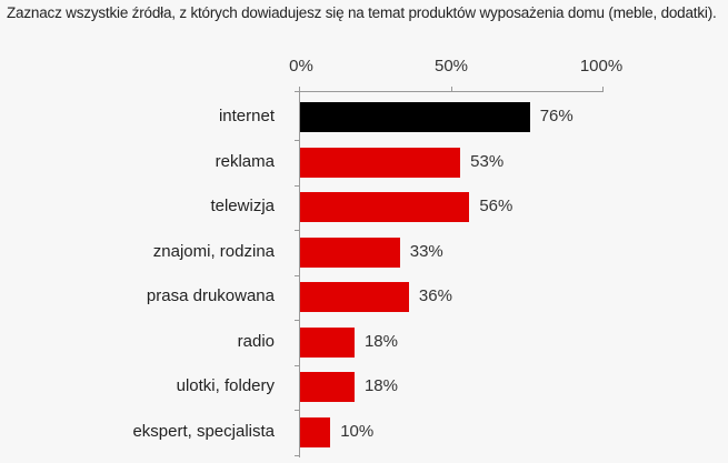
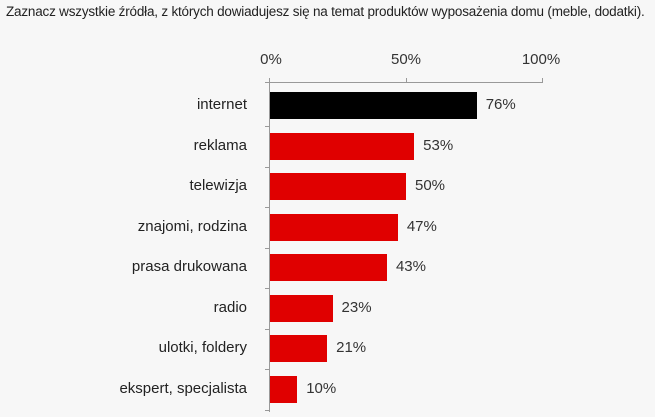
telewizja: 56% -> 50%
znajomi, rodzina: 33% -> 47%
prasa drukowana: 36% -> 43%
radio: 18% -> 23%
ulotki, foldery: 18% -> 21%
